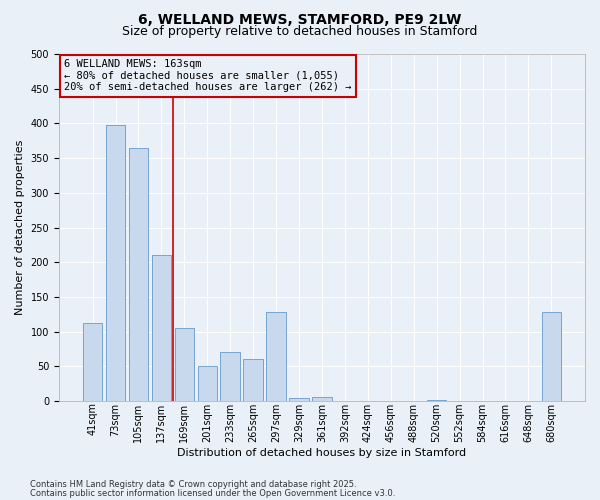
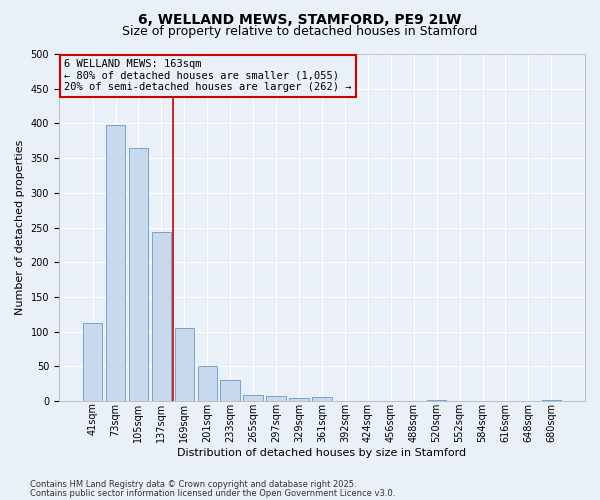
137sqm: 210 -> 244
233sqm: 70 -> 30
265sqm: 60 -> 9
297sqm: 128 -> 8
680sqm: 128 -> 1
